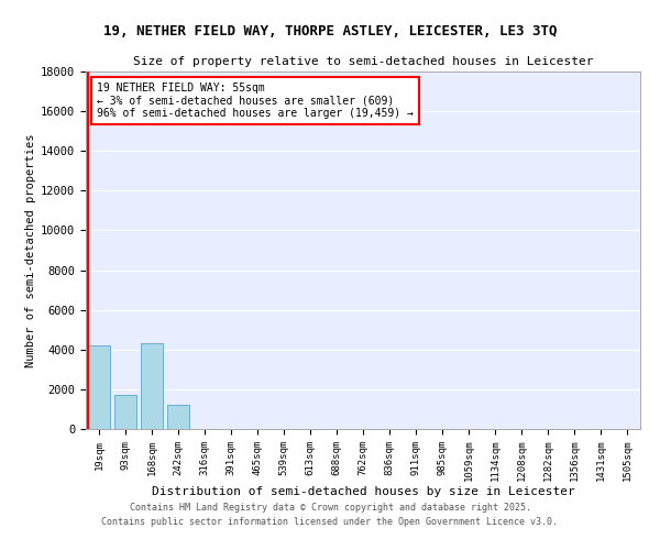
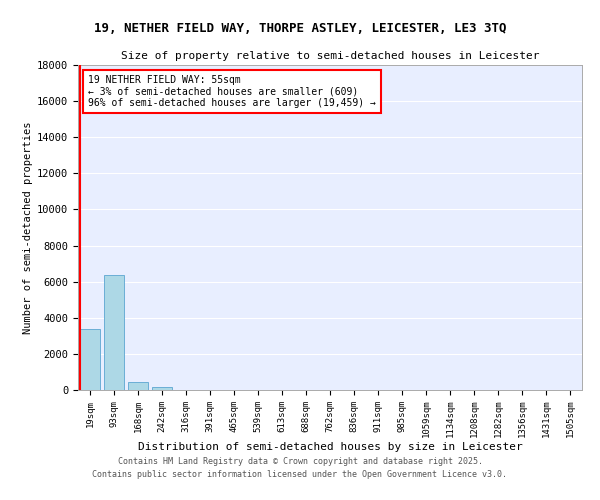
19sqm: 4200 -> 3400
93sqm: 1700 -> 6400
168sqm: 4300 -> 400
242sqm: 1200 -> 200
